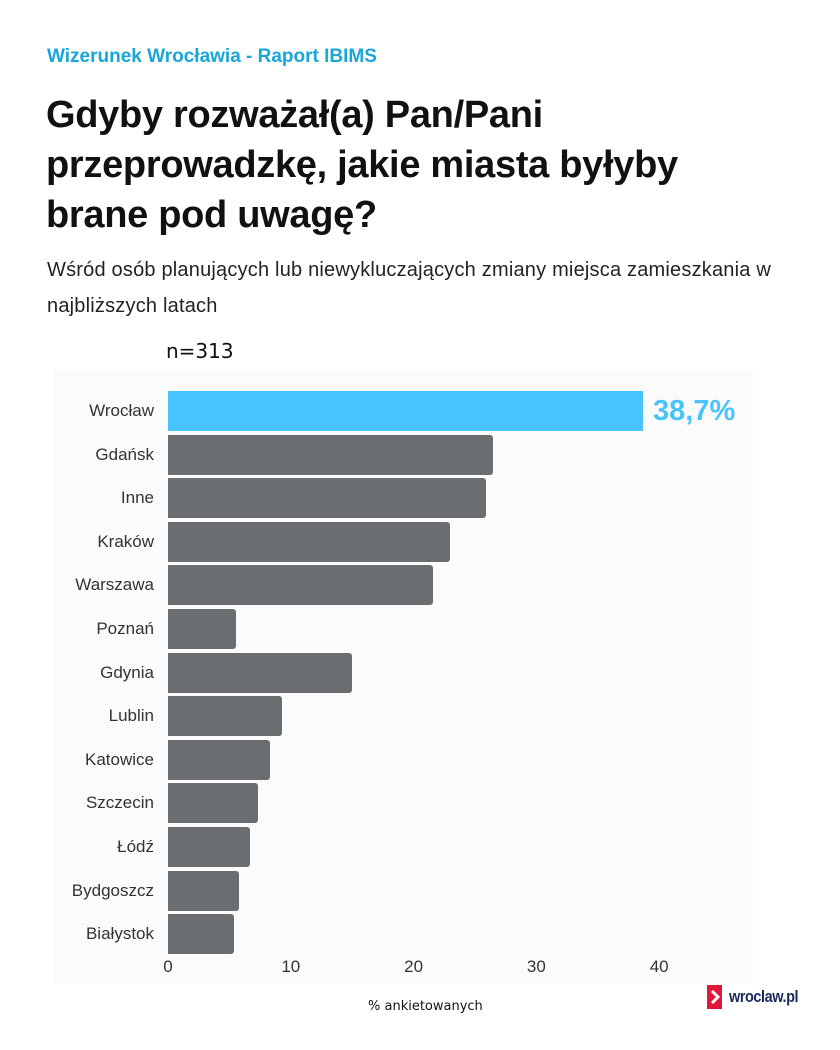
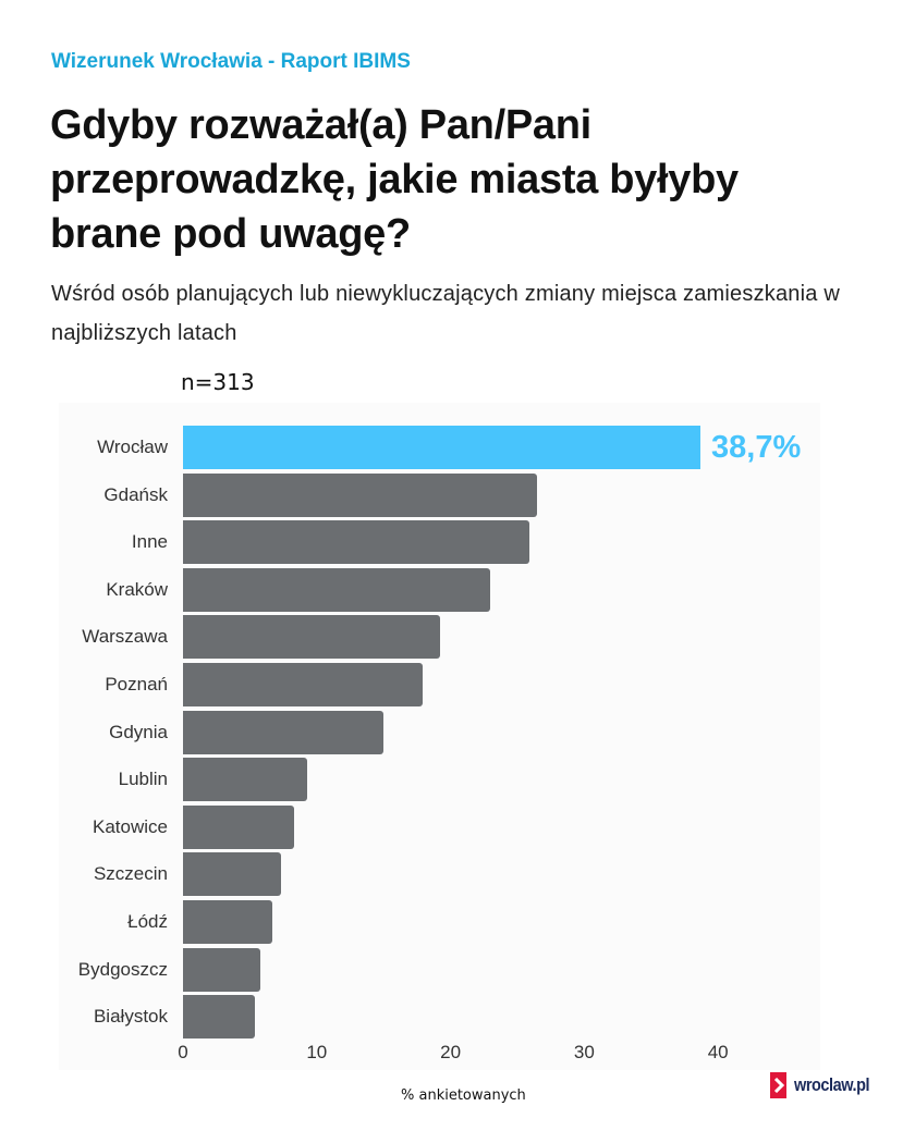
Warszawa: 21.6 -> 19.2
Poznań: 5.5 -> 17.9
